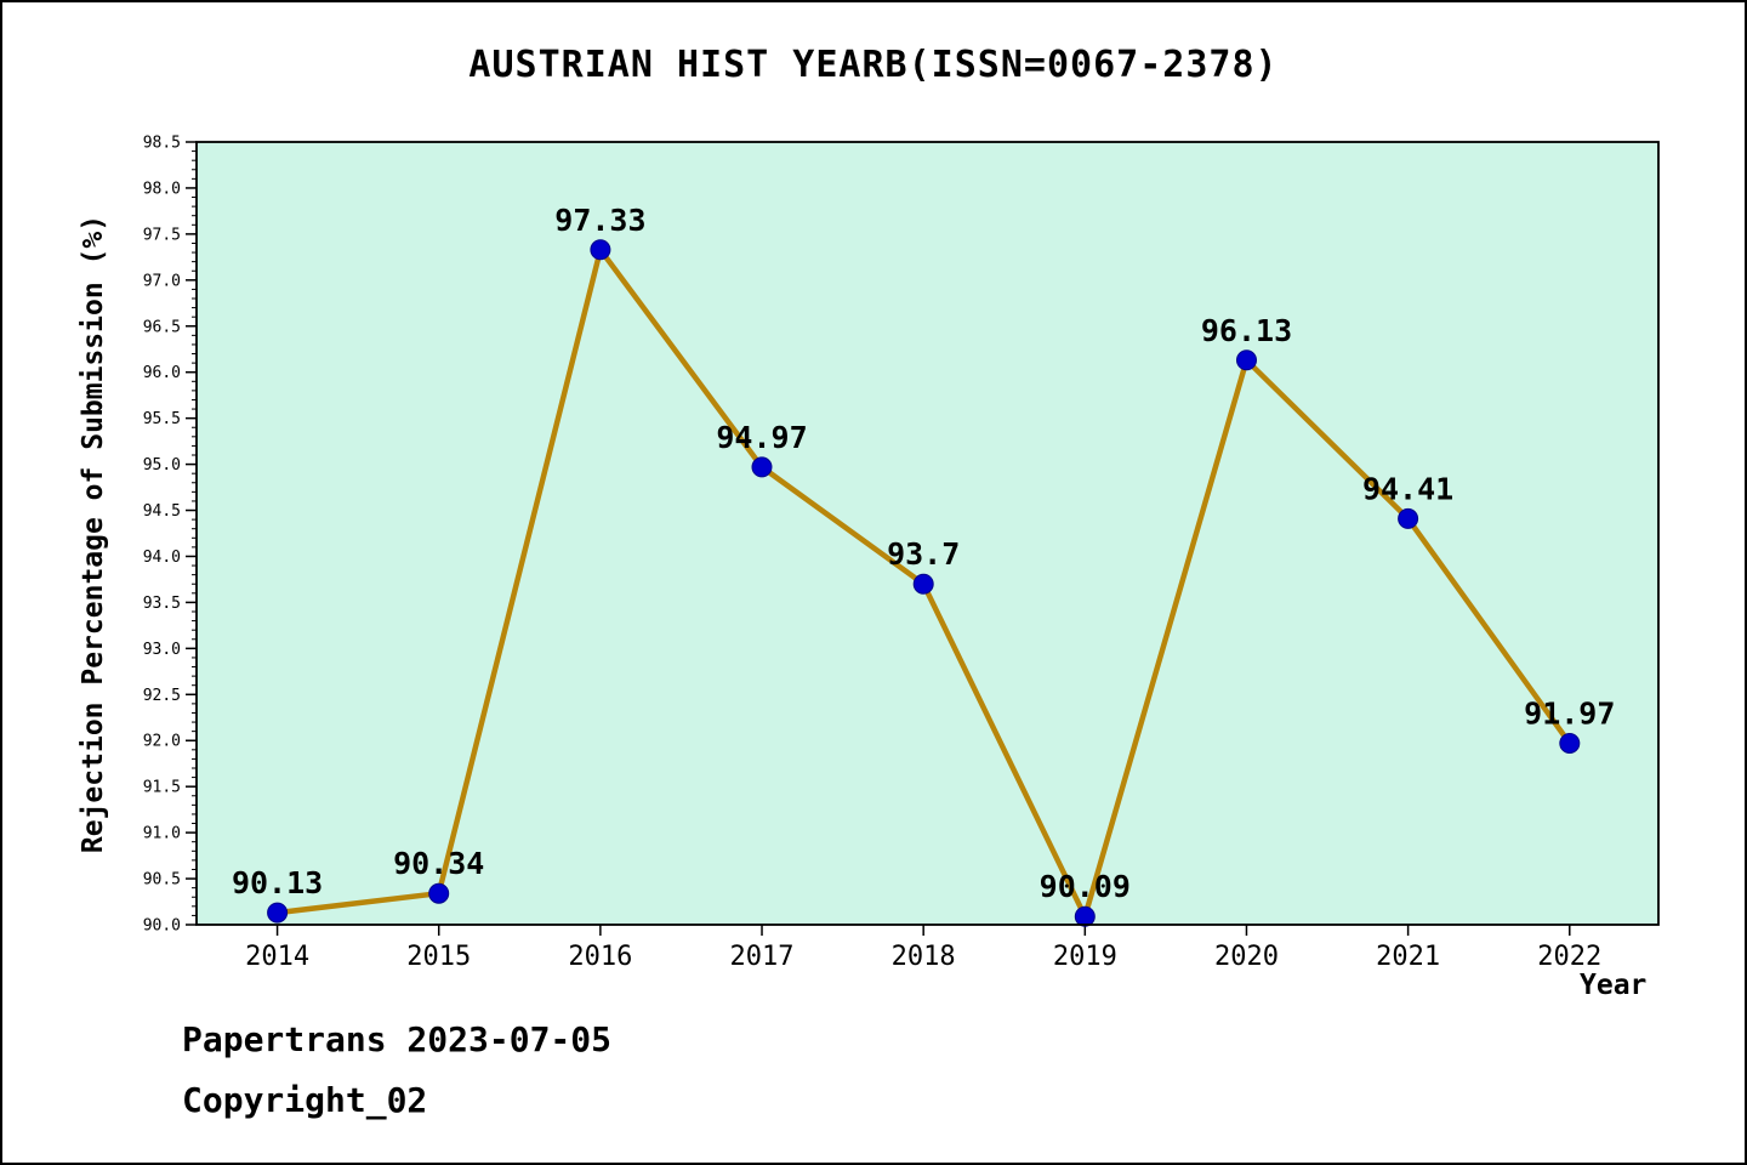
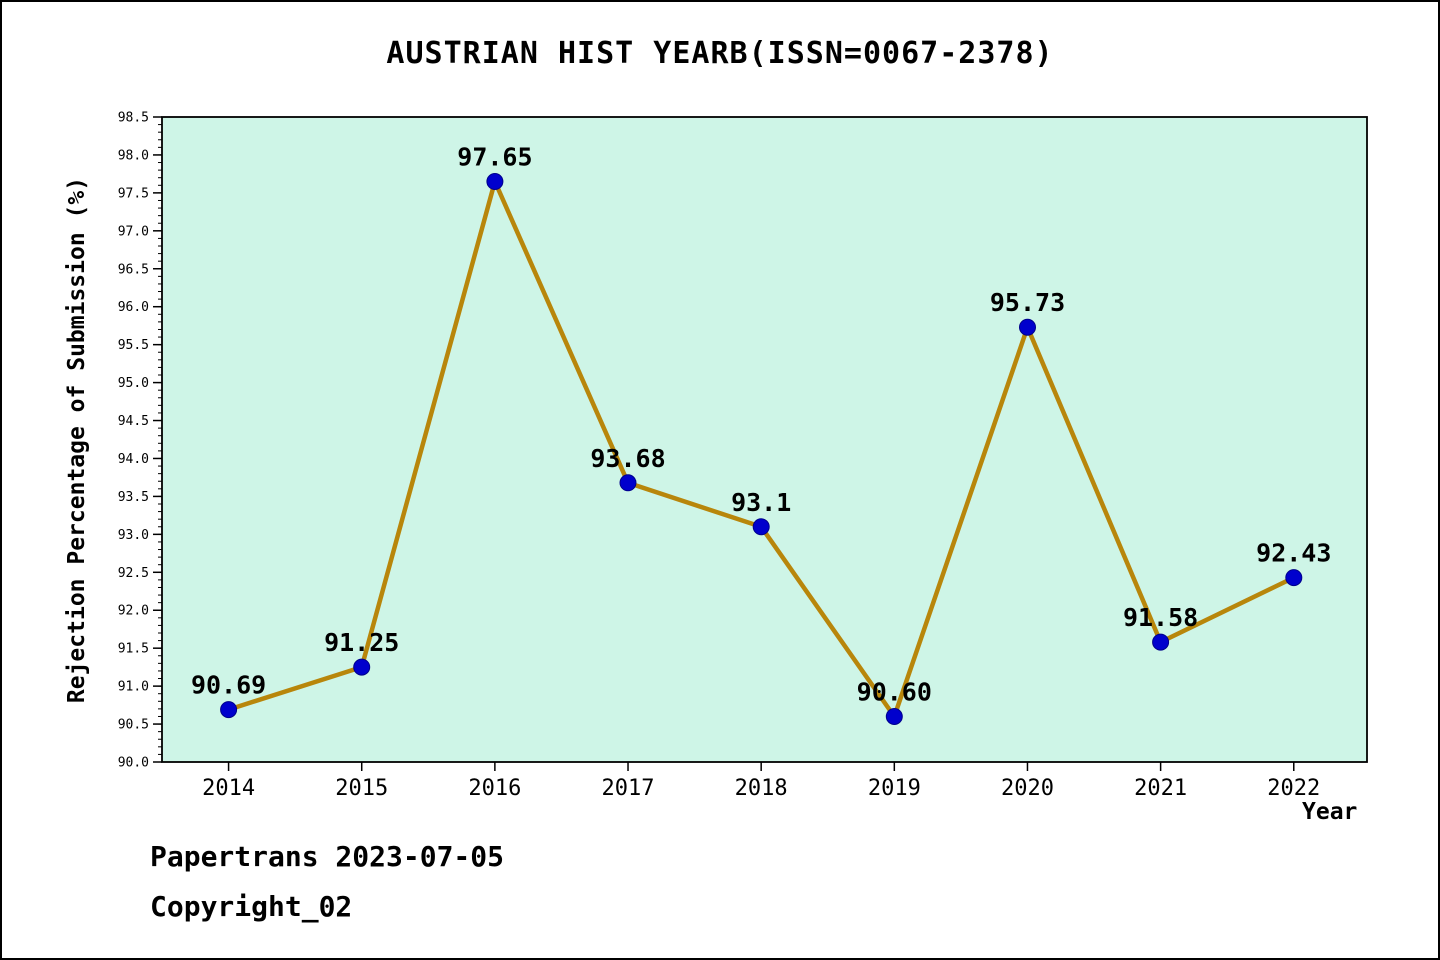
2014: 90.13 -> 90.69
2015: 90.34 -> 91.25
2016: 97.33 -> 97.65
2017: 94.97 -> 93.68
2018: 93.7 -> 93.1
2019: 90.09 -> 90.60
2020: 96.13 -> 95.73
2021: 94.41 -> 91.58
2022: 91.97 -> 92.43
